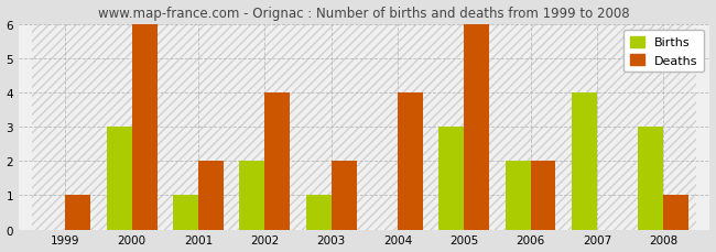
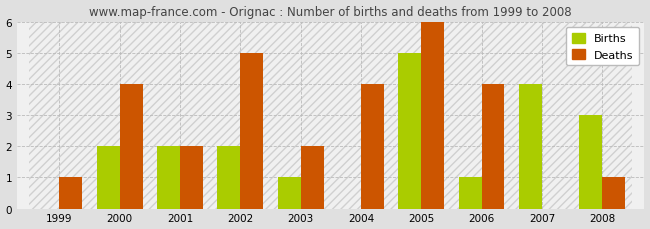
Births/2000: 3 -> 2
Deaths/2000: 6 -> 4
Births/2001: 1 -> 2
Deaths/2002: 4 -> 5
Births/2005: 3 -> 5
Births/2006: 2 -> 1
Deaths/2006: 2 -> 4
